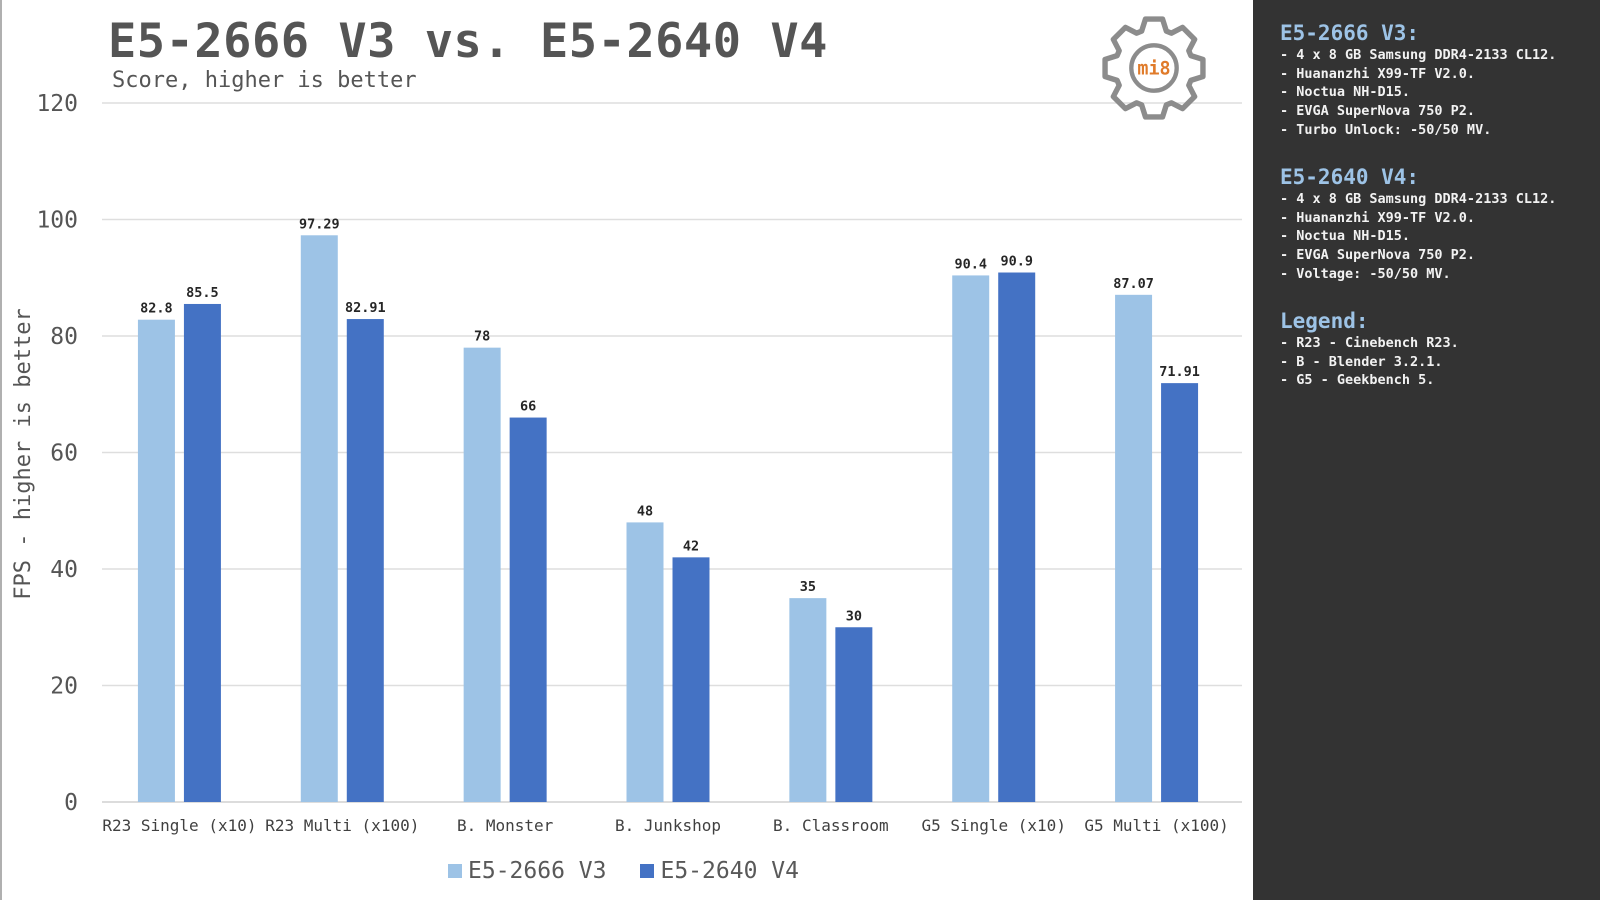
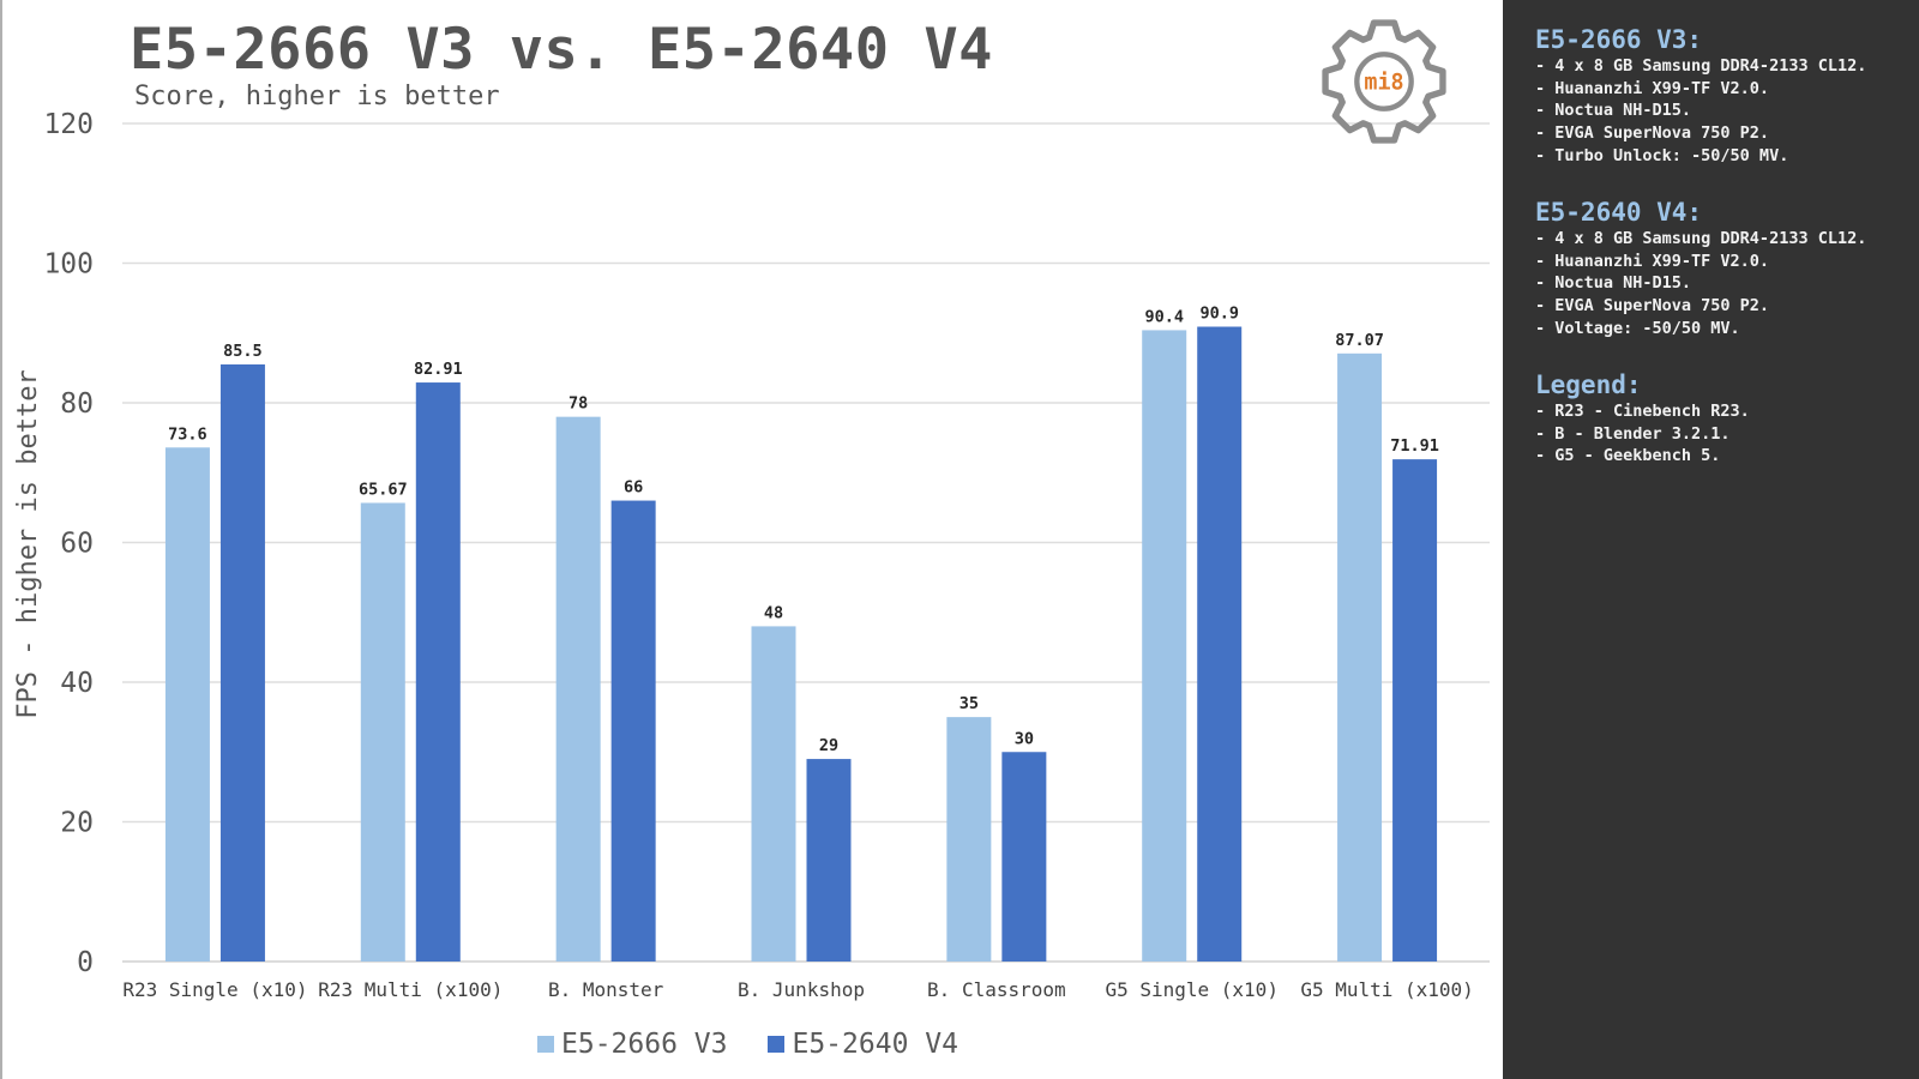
E5-2666 V3/R23 Single (x10): 82.8 -> 73.6
E5-2666 V3/R23 Multi (x100): 97.29 -> 65.67
E5-2640 V4/B. Junkshop: 42 -> 29
